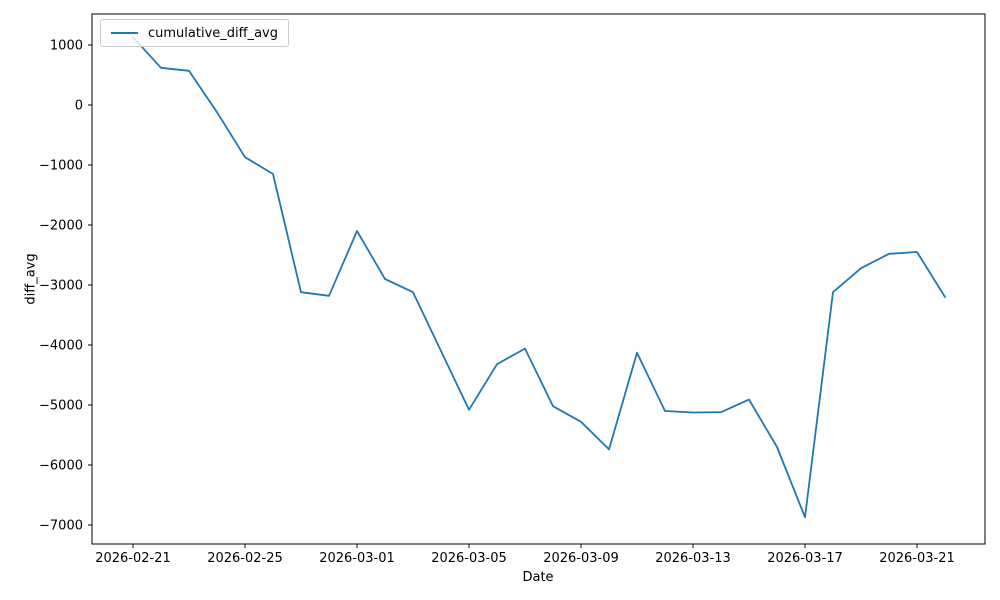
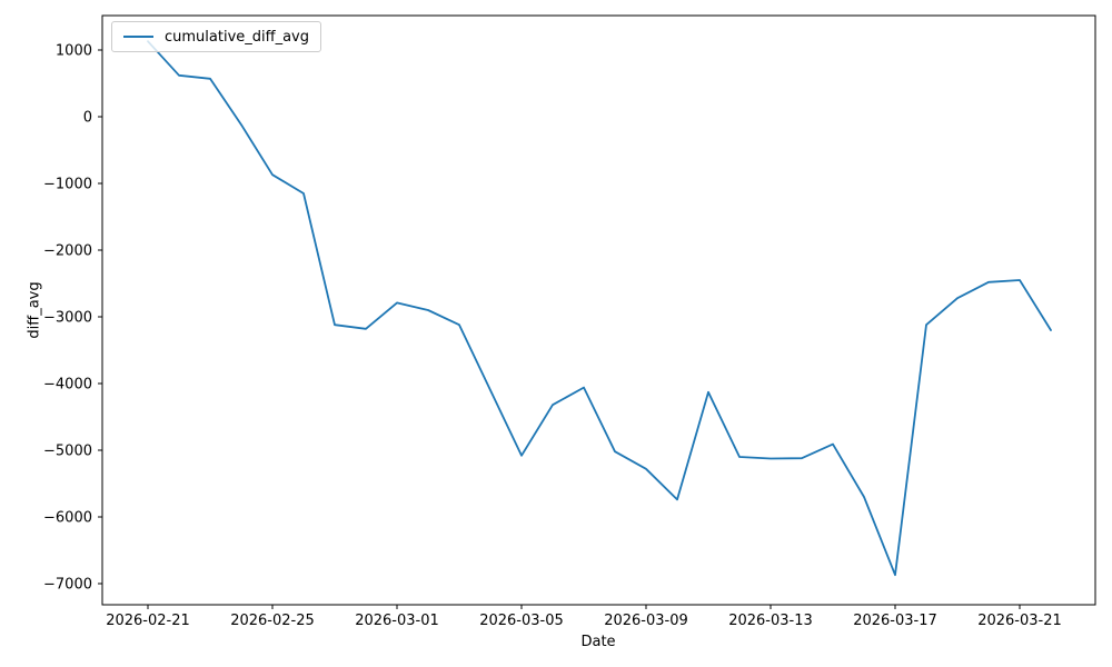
2026-03-01: -2100 -> -2800
